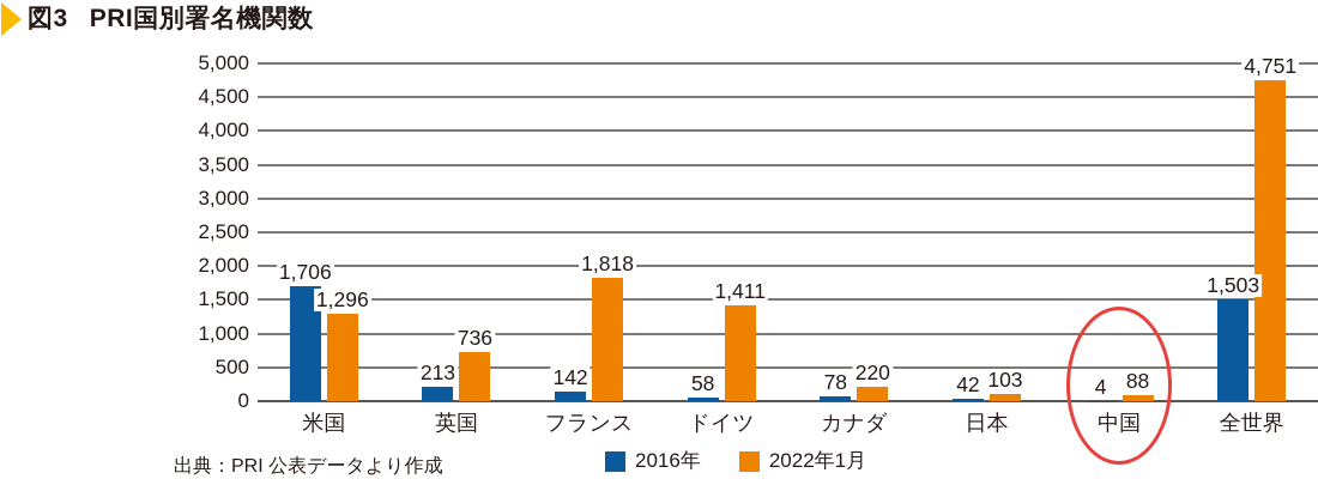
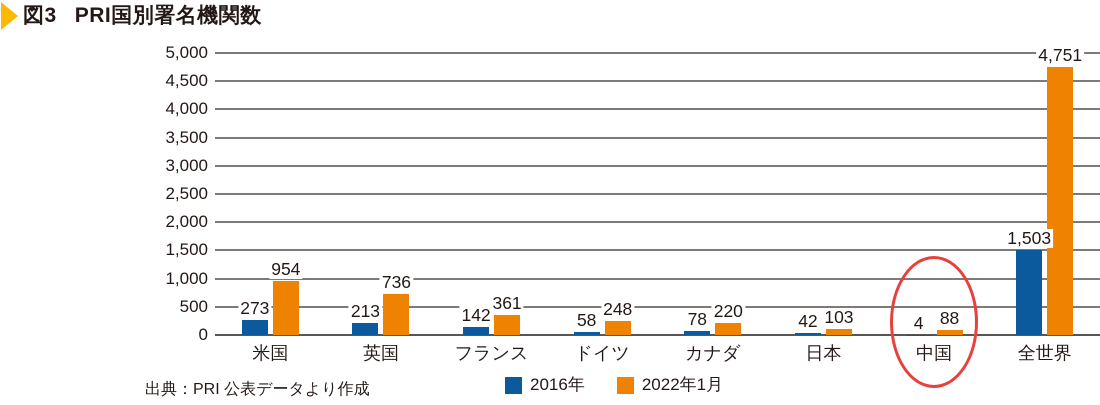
2016年/米国: 1,706 -> 273
2022年1月/米国: 1,296 -> 954
2022年1月/フランス: 1,818 -> 361
2022年1月/ドイツ: 1,411 -> 248
